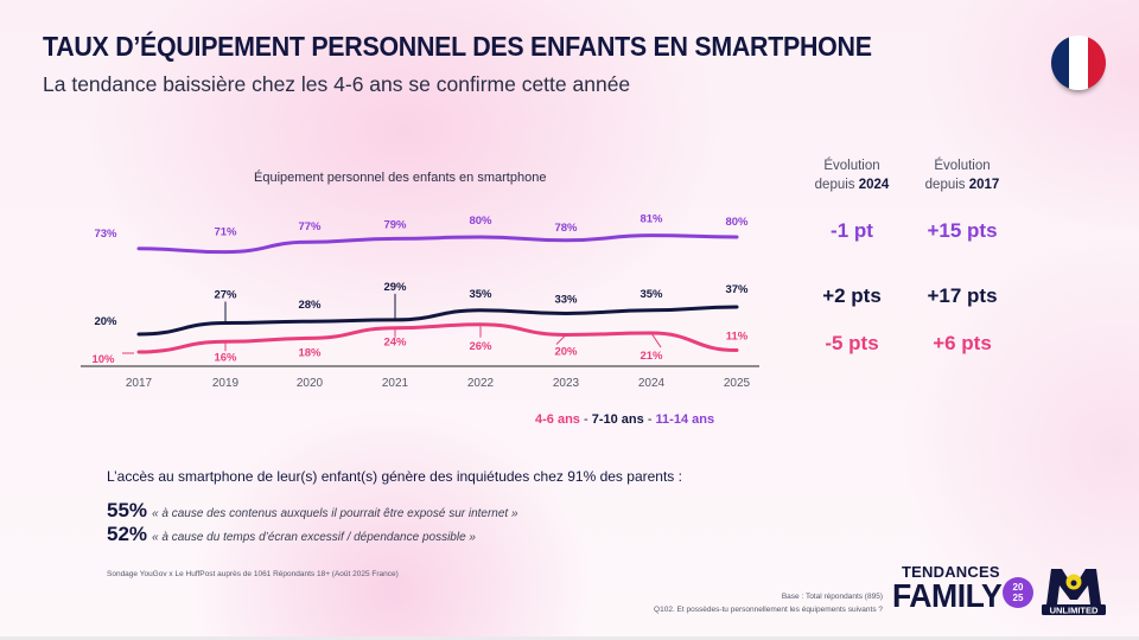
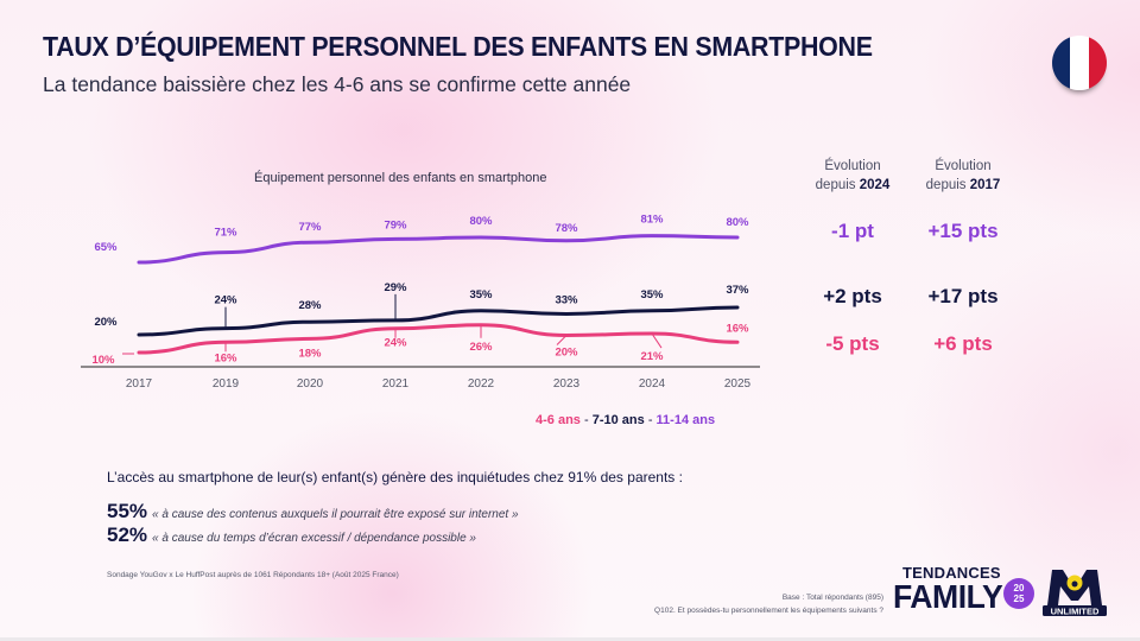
11-14 ans/2017: 73% -> 65%
7-10 ans/2019: 27% -> 24%
4-6 ans/2025: 11% -> 16%
